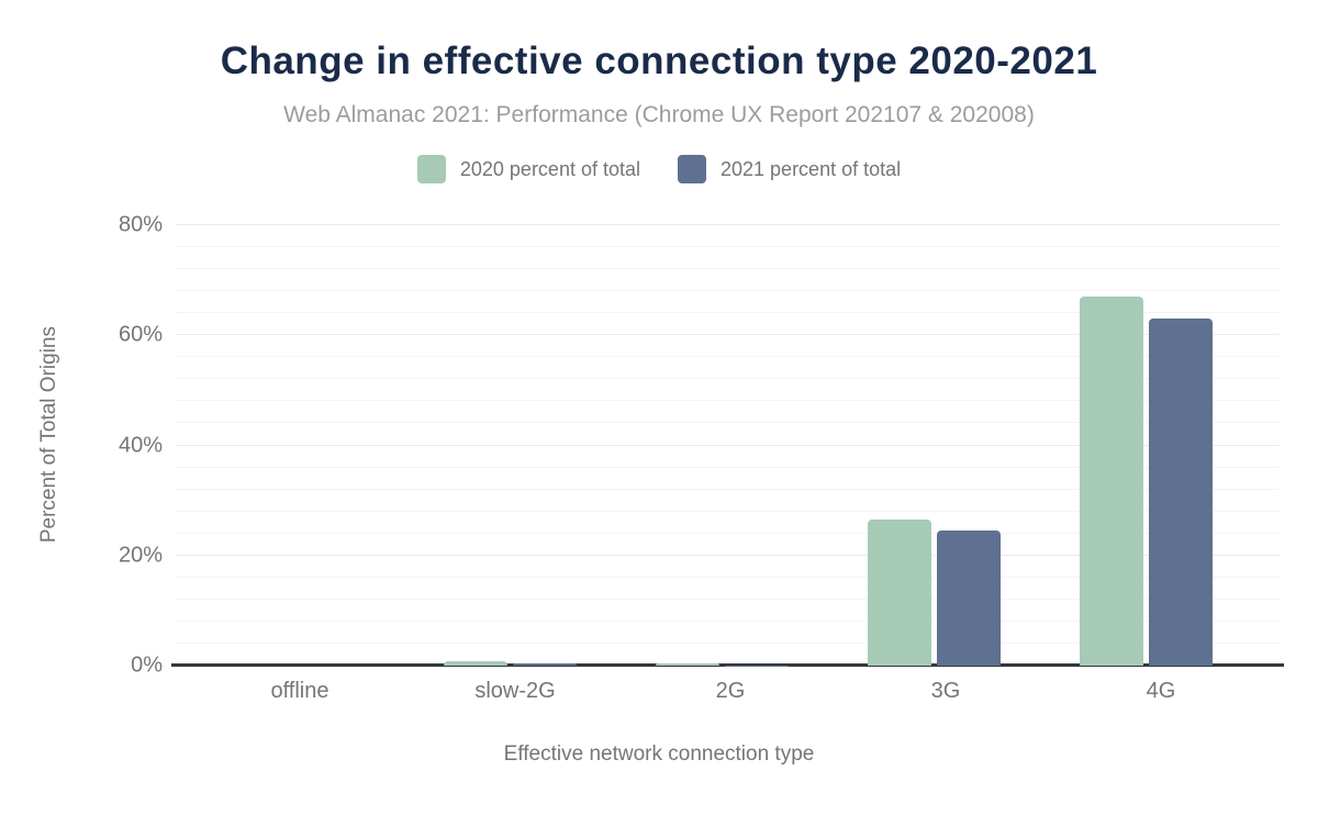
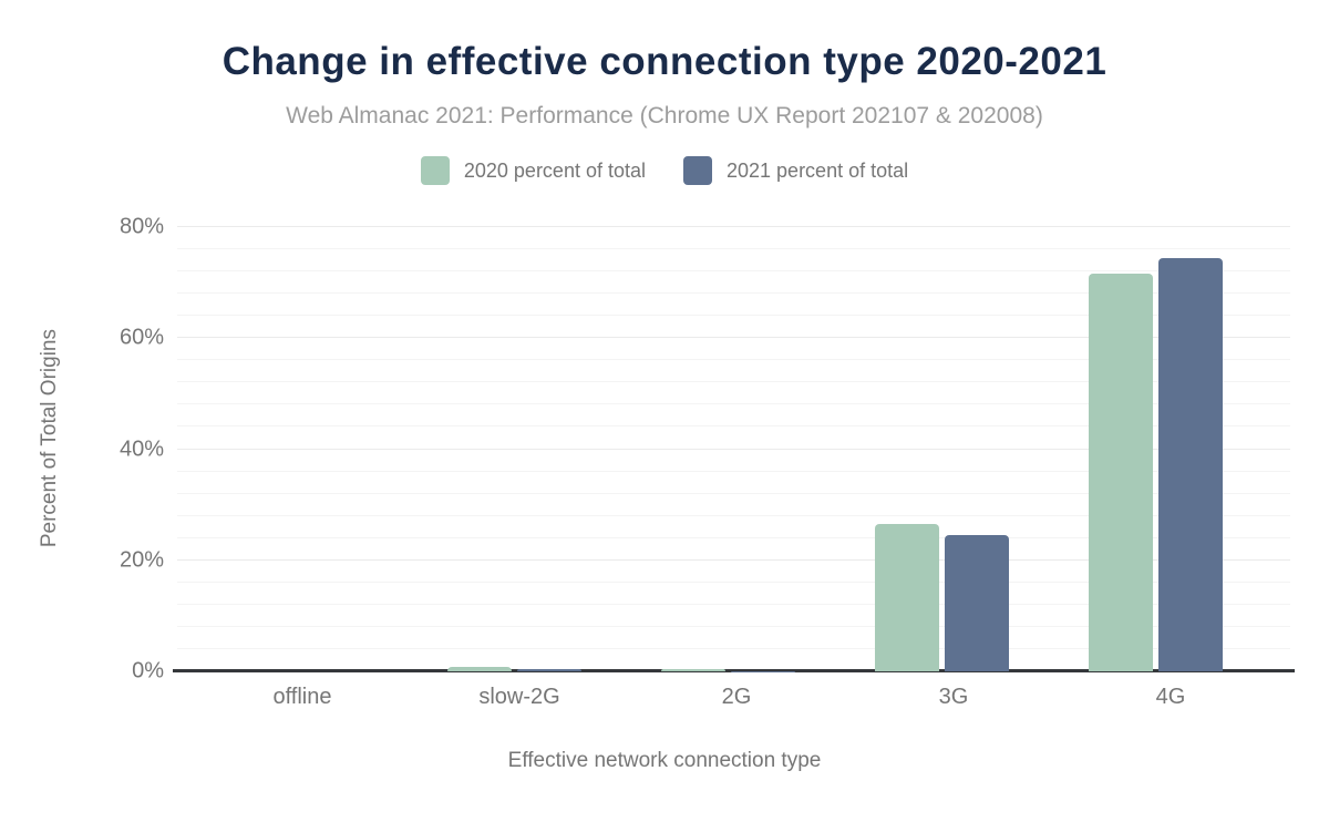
2020 percent of total/4G: 67% -> 72%
2021 percent of total/4G: 63% -> 74%
